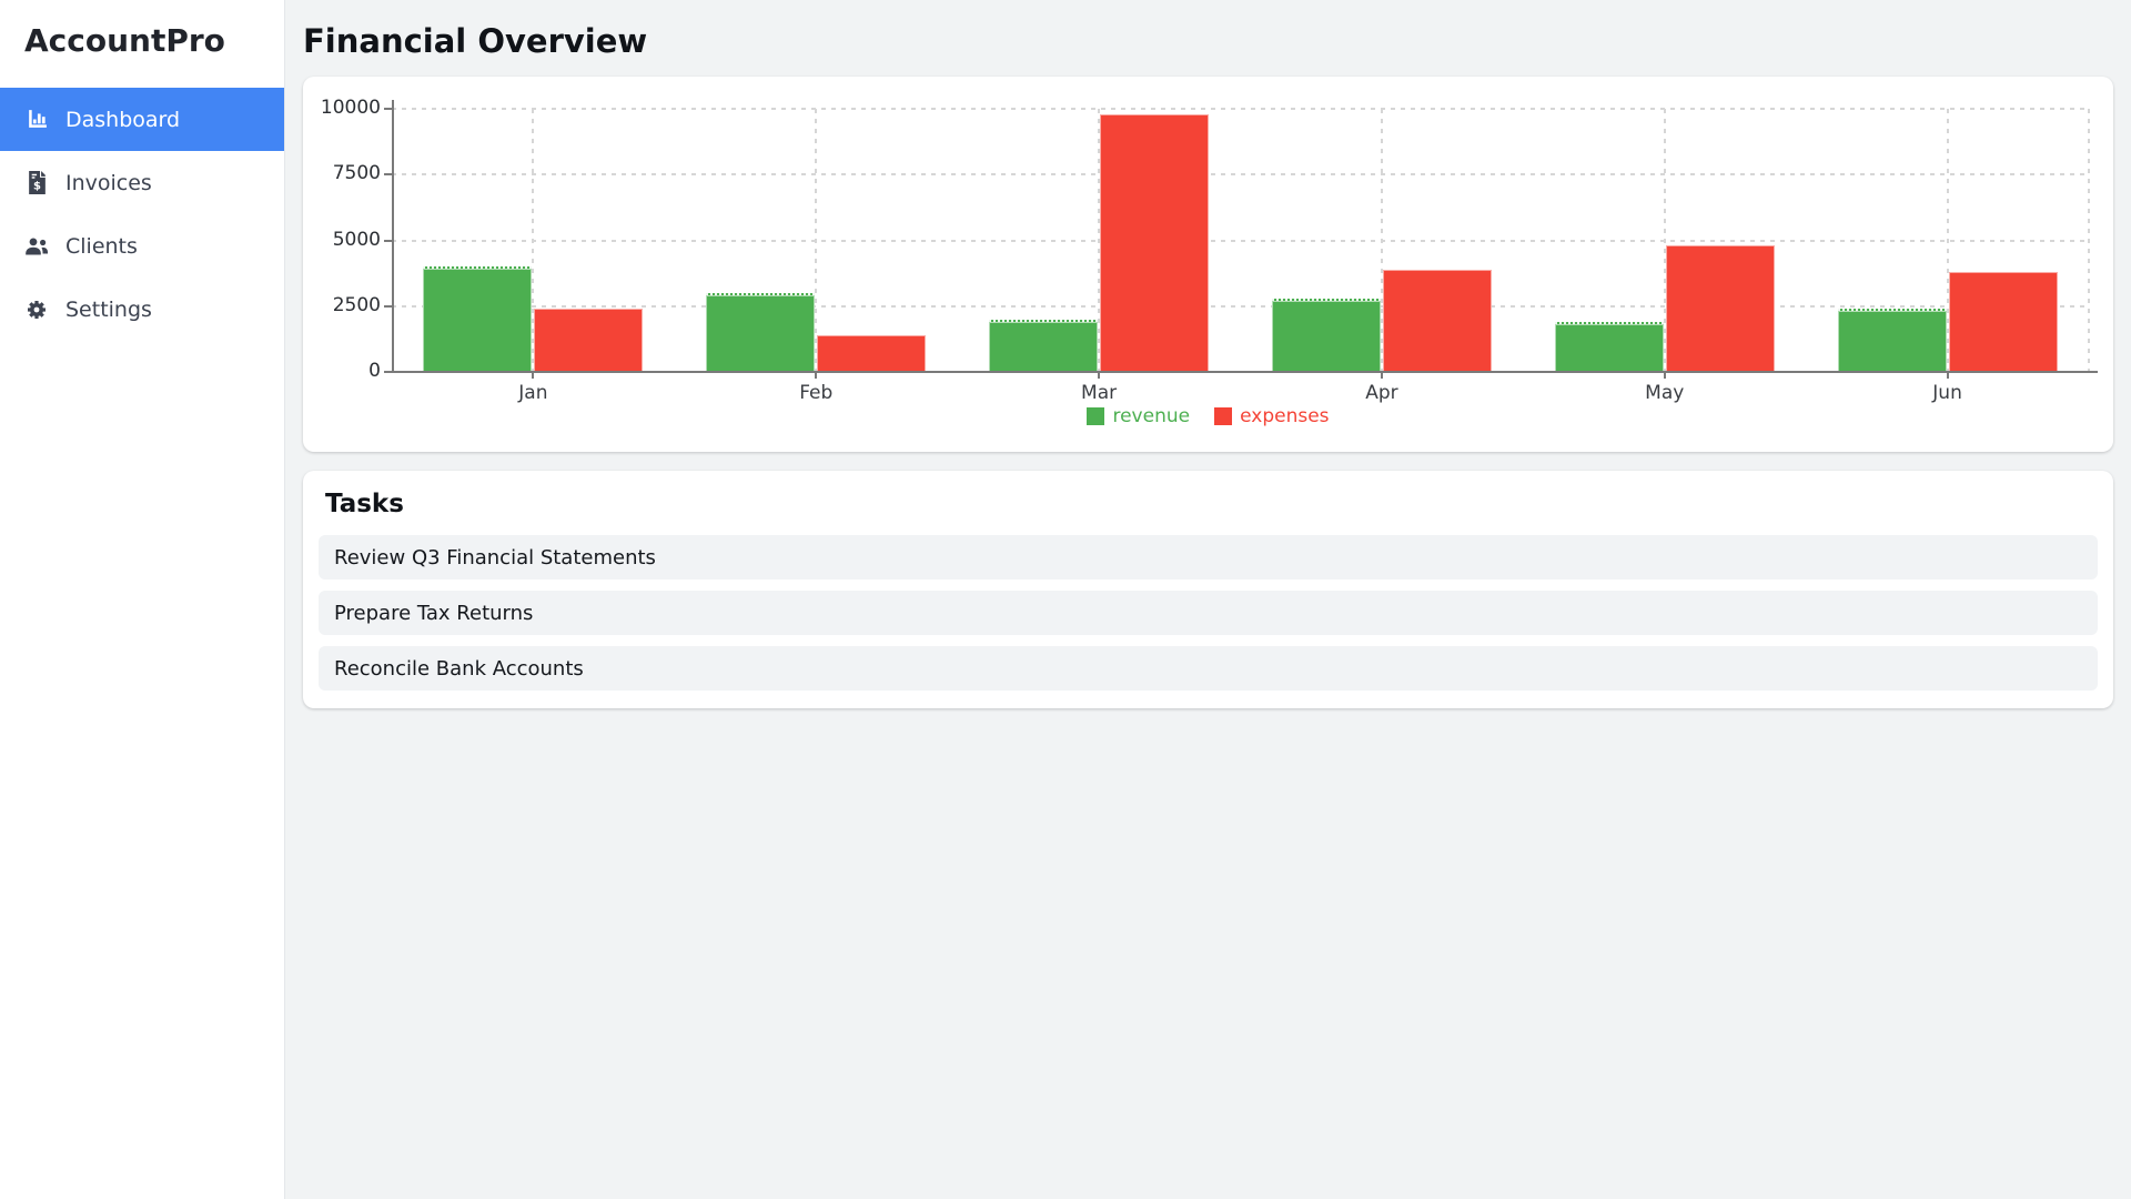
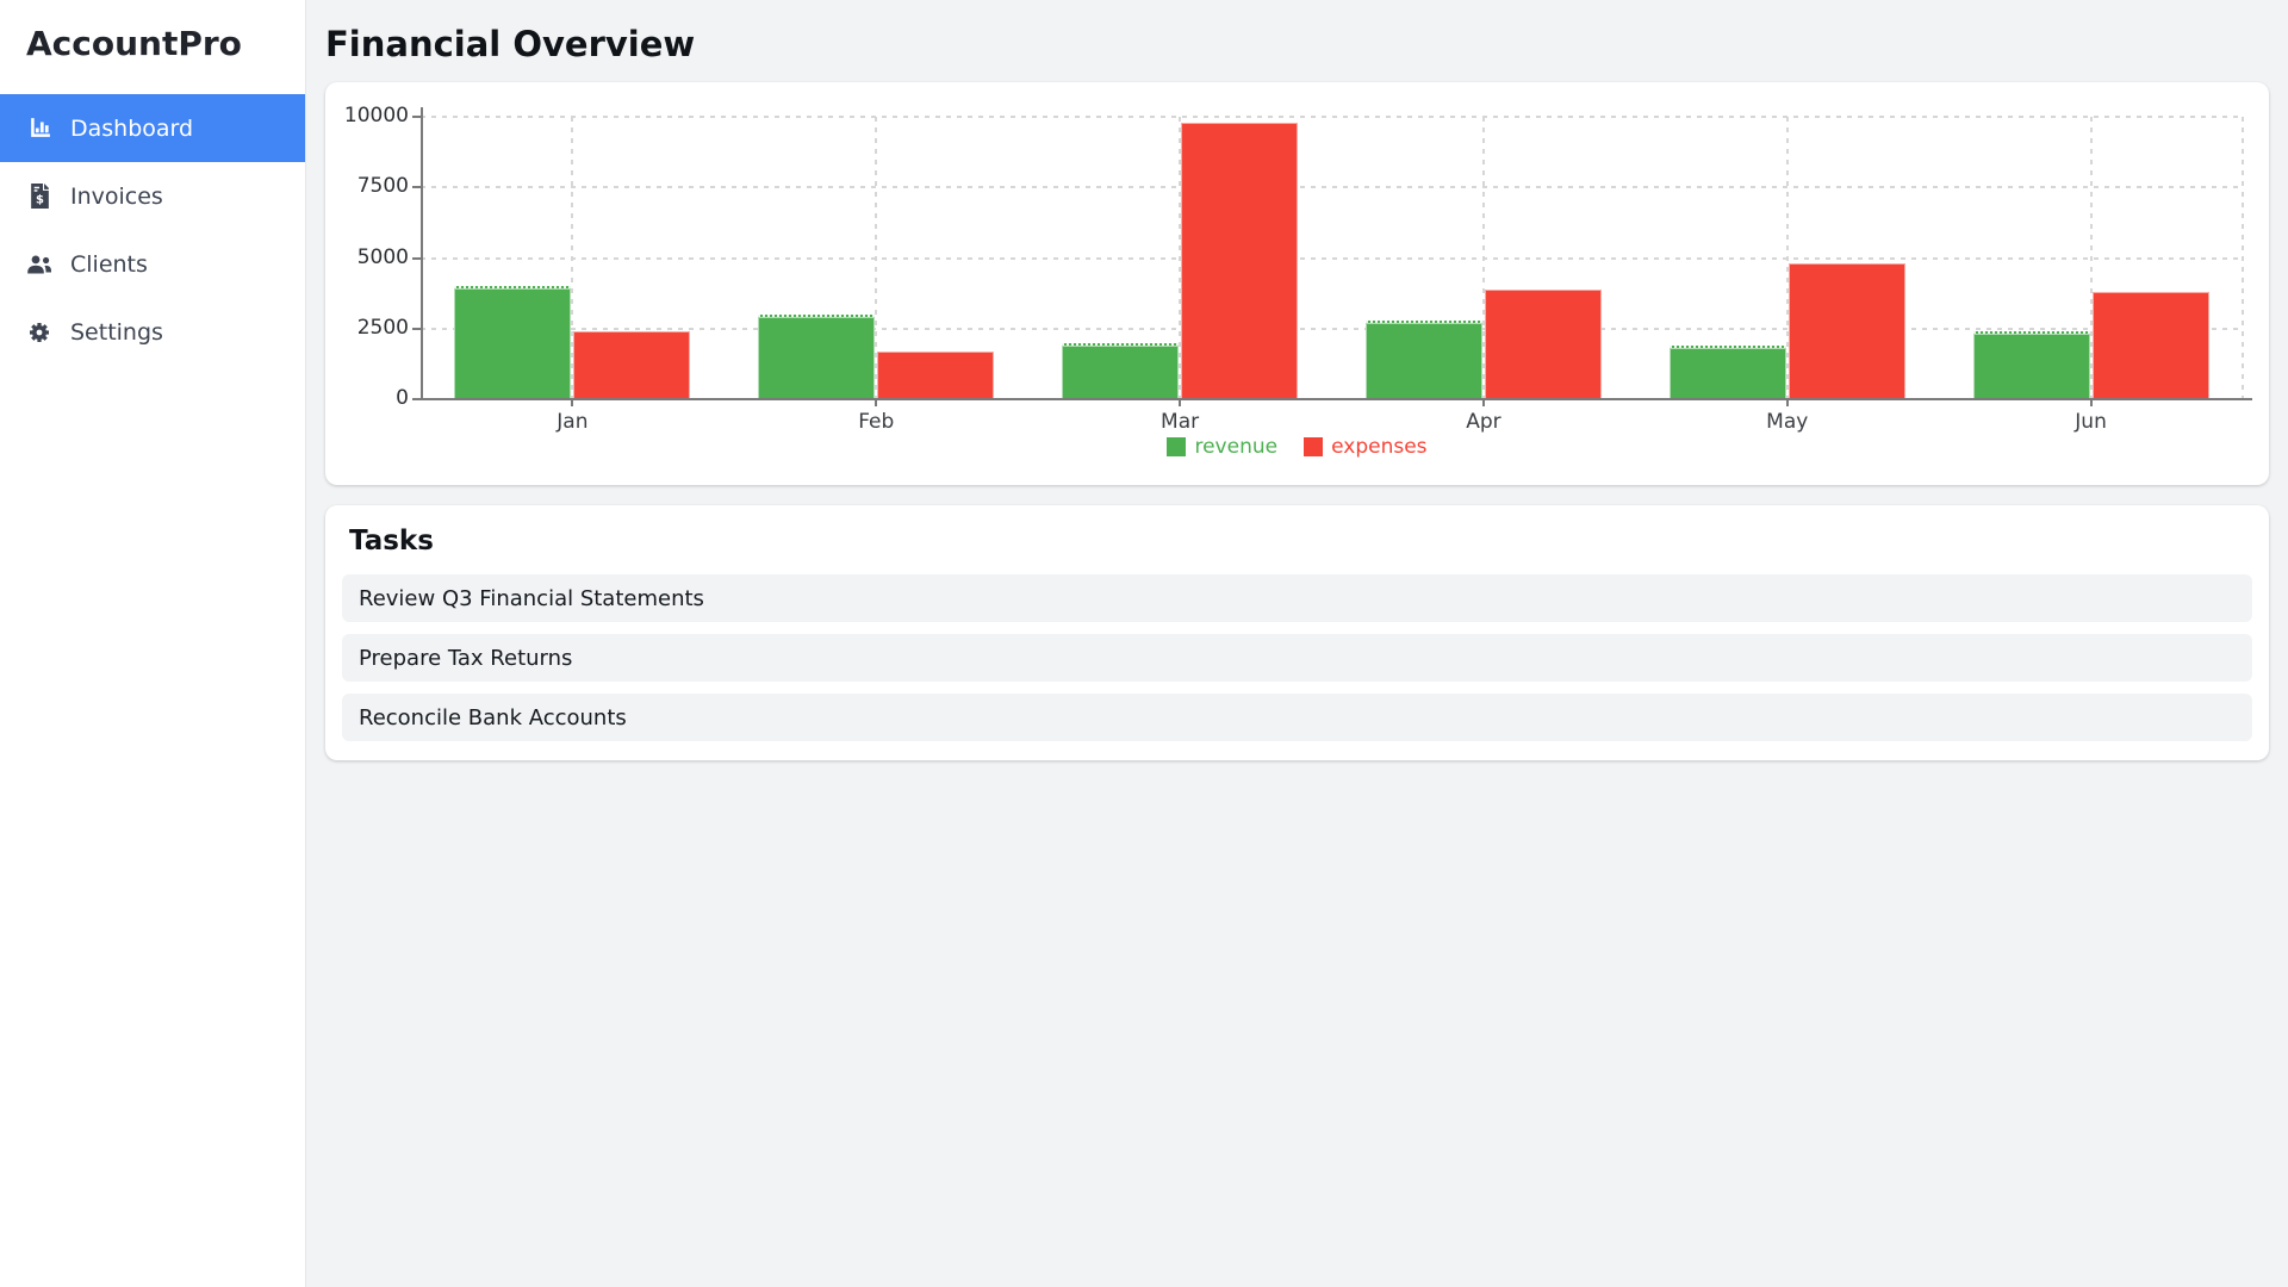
expenses/Feb: 1400 -> 1700
